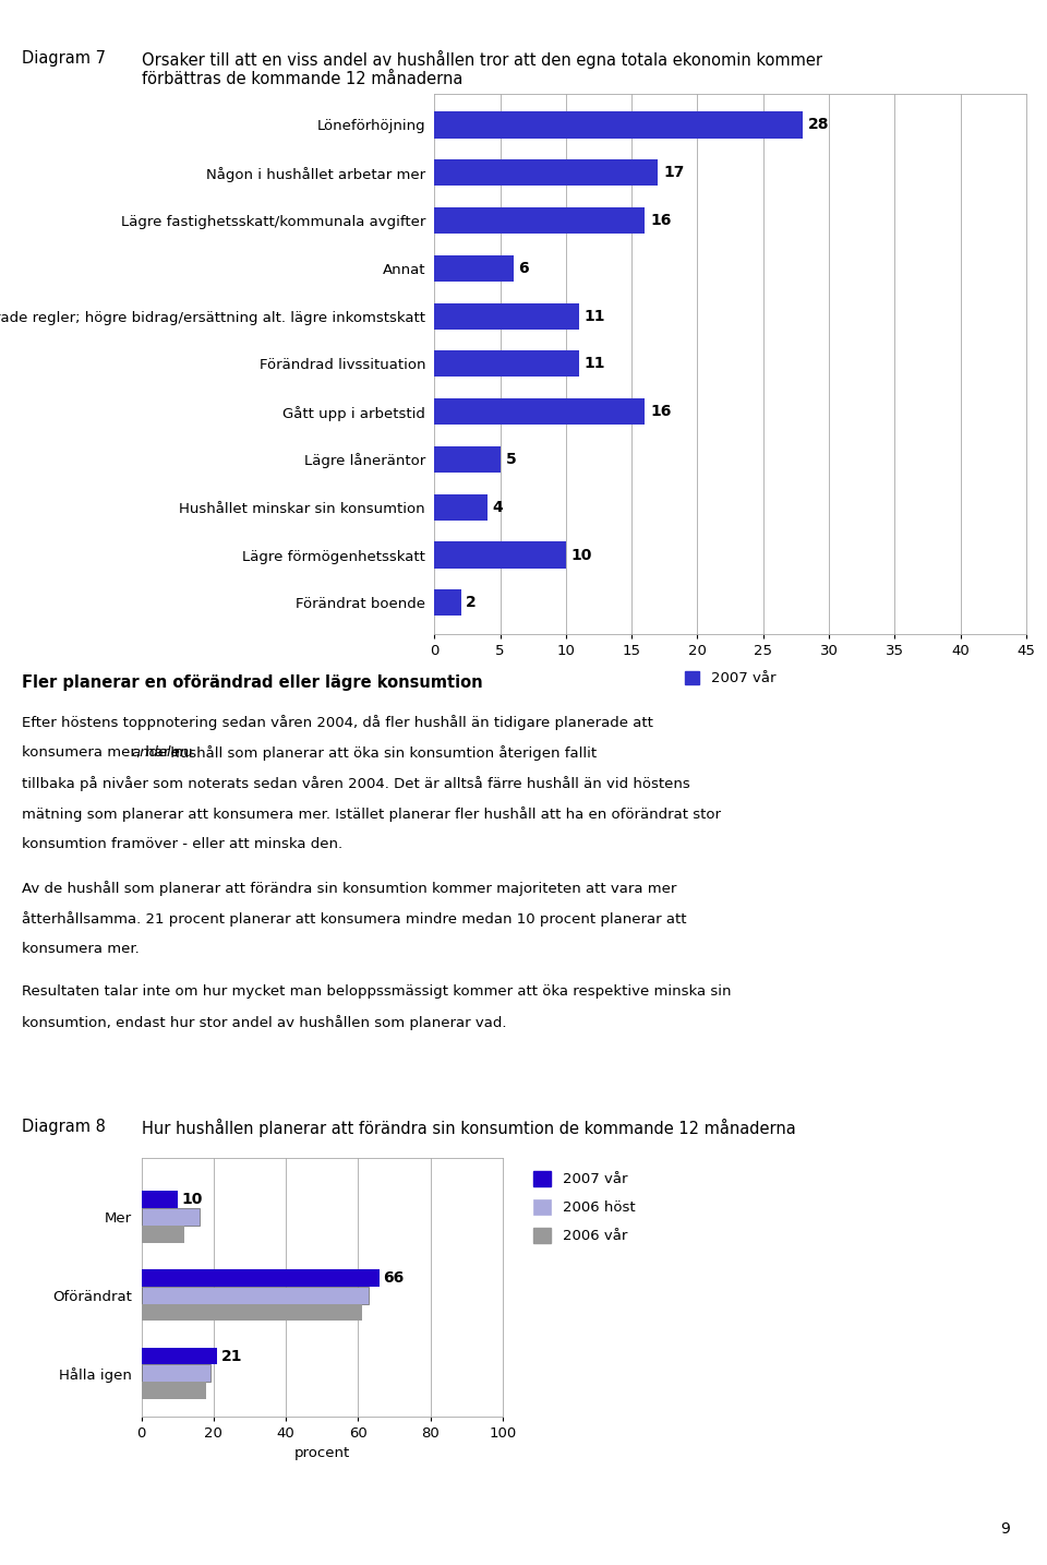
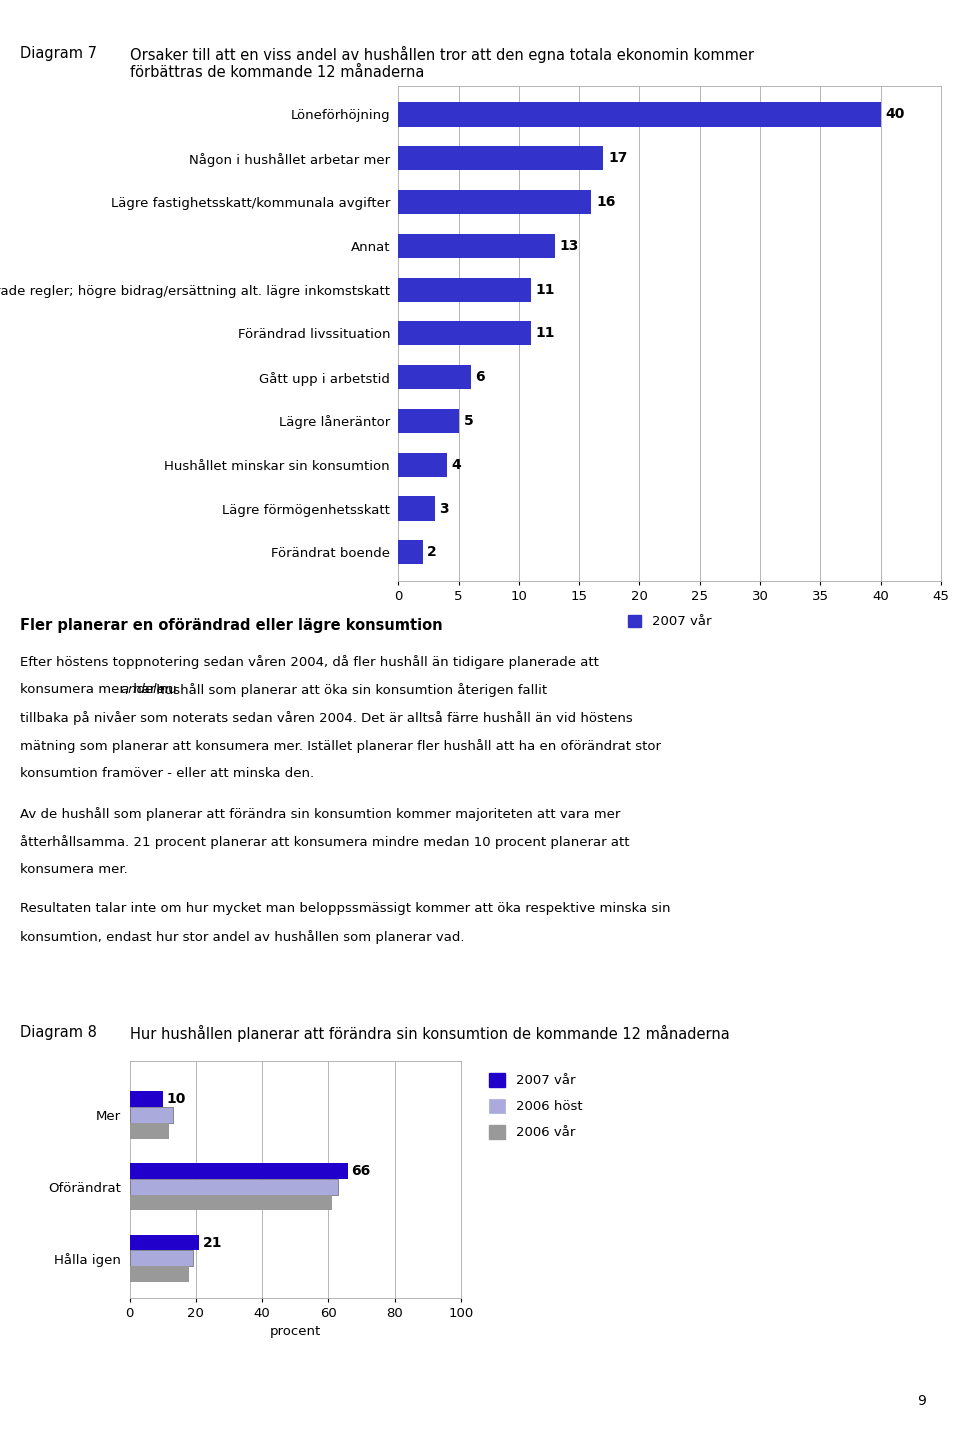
Löneförhöjning: 28 -> 40
Annat: 6 -> 13
Gått upp i arbetstid: 16 -> 6
Lägre förmögenhetsskatt: 10 -> 3
2006 höst/Mer: 16 -> 13
